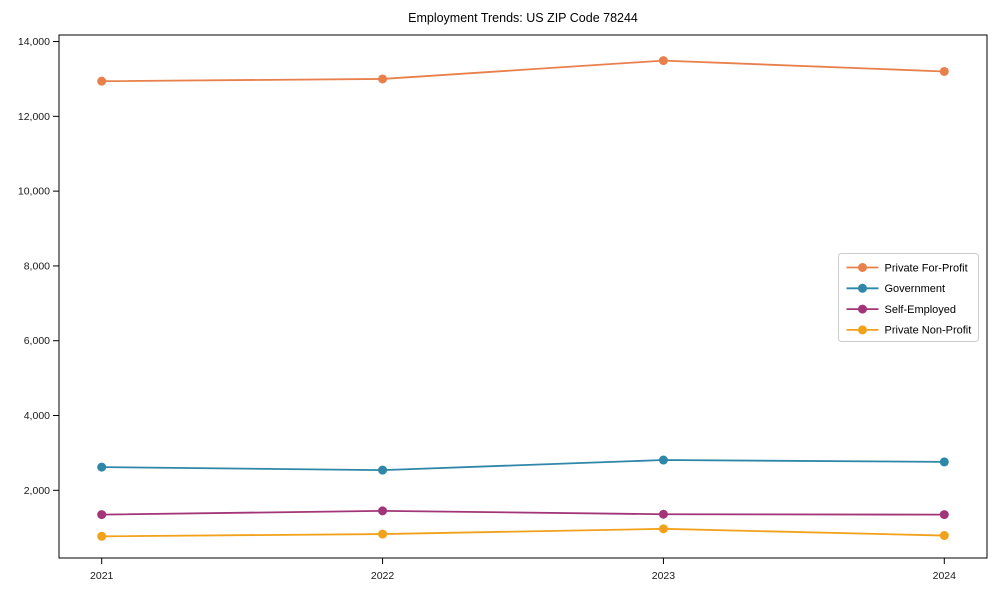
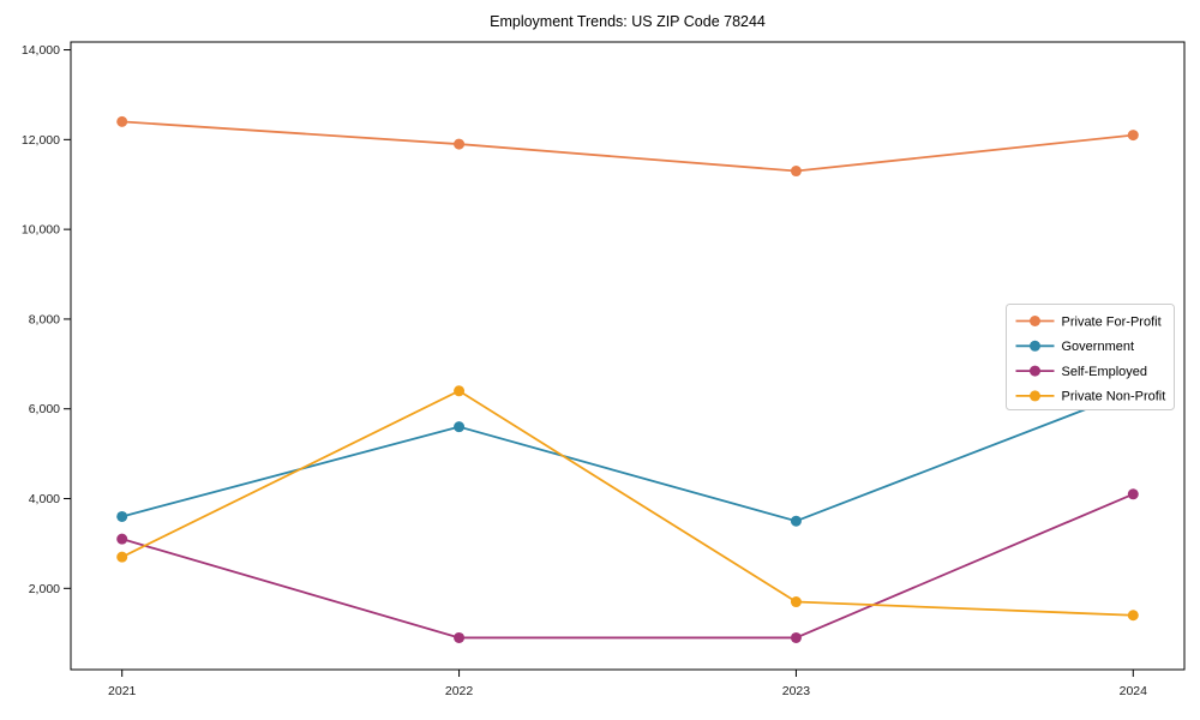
Private For-Profit/2021: 12900 -> 12400
Government/2021: 2600 -> 3600
Self-Employed/2021: 1400 -> 3100
Private Non-Profit/2021: 800 -> 2700
Private For-Profit/2022: 13000 -> 11900
Government/2022: 2500 -> 5600
Self-Employed/2022: 1400 -> 900
Private Non-Profit/2022: 800 -> 6400
Private For-Profit/2023: 13500 -> 11300
Government/2023: 2800 -> 3500
Self-Employed/2023: 1400 -> 900
Private Non-Profit/2023: 1000 -> 1700
Private For-Profit/2024: 13200 -> 12100
Government/2024: 2800 -> 6400
Self-Employed/2024: 1400 -> 4100
Private Non-Profit/2024: 800 -> 1400
